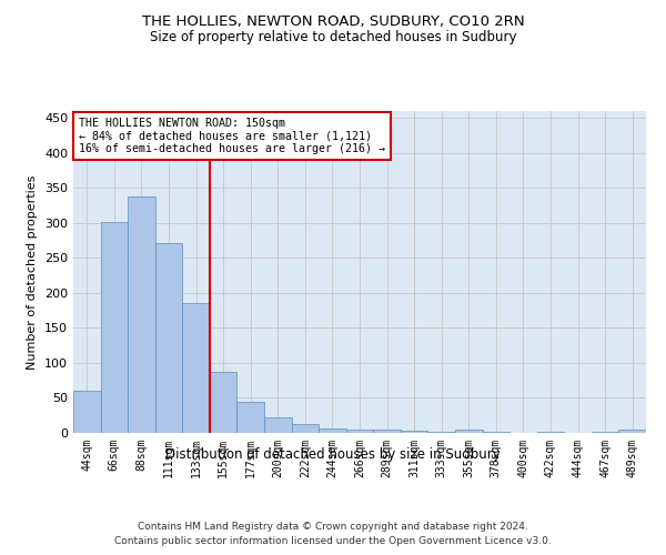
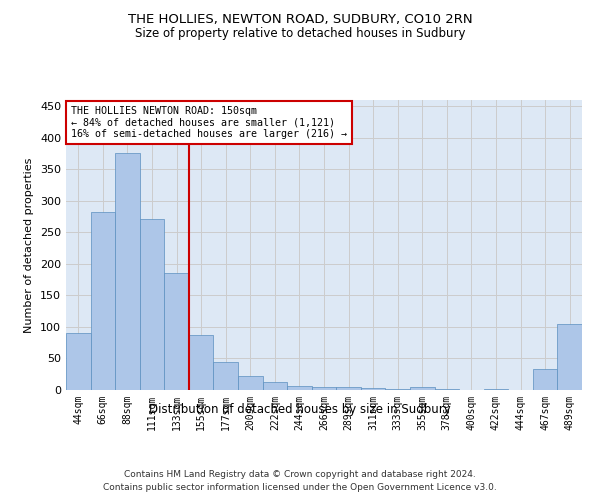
44sqm: 60 -> 90
66sqm: 301 -> 282
88sqm: 338 -> 376
467sqm: 1 -> 34
489sqm: 4 -> 104
